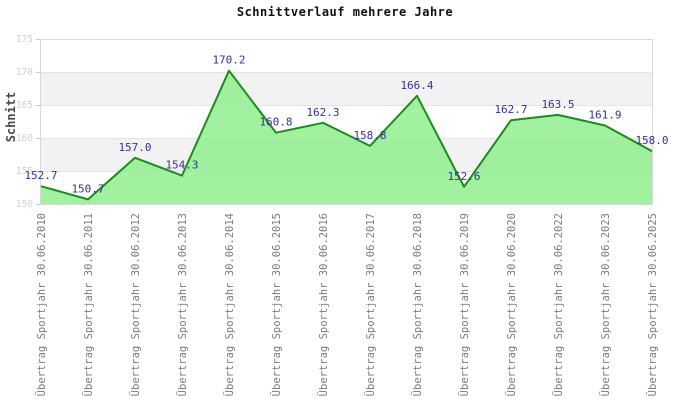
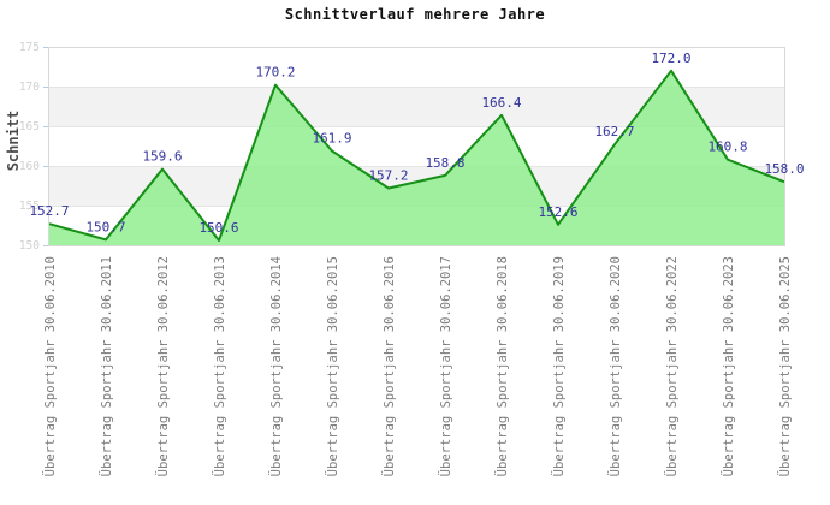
Übertrag Sportjahr 30.06.2012: 157.0 -> 159.6
Übertrag Sportjahr 30.06.2013: 154.3 -> 150.6
Übertrag Sportjahr 30.06.2015: 160.8 -> 161.9
Übertrag Sportjahr 30.06.2016: 162.3 -> 157.2
Übertrag Sportjahr 30.06.2022: 163.5 -> 172.0
Übertrag Sportjahr 30.06.2023: 161.9 -> 160.8
